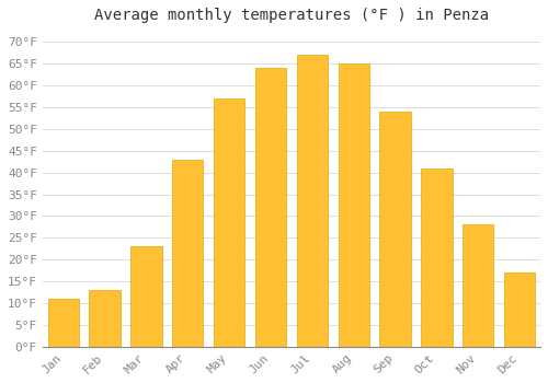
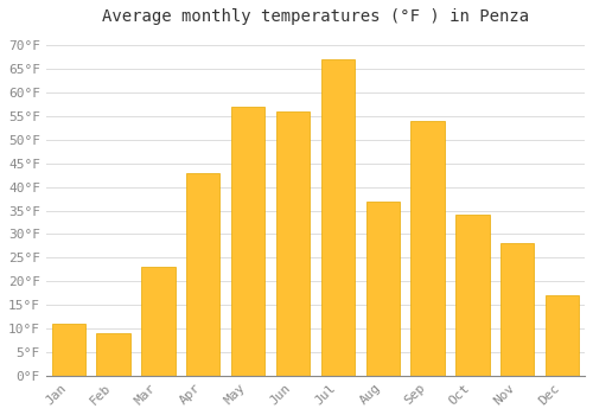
Feb: 13°F -> 9°F
Jun: 64°F -> 56°F
Aug: 65°F -> 37°F
Oct: 41°F -> 34°F
